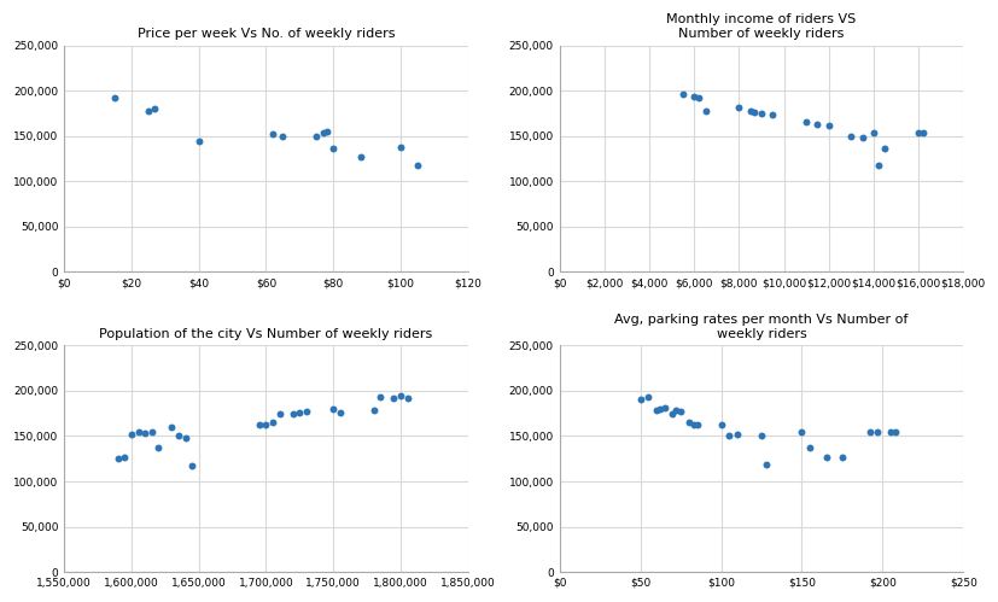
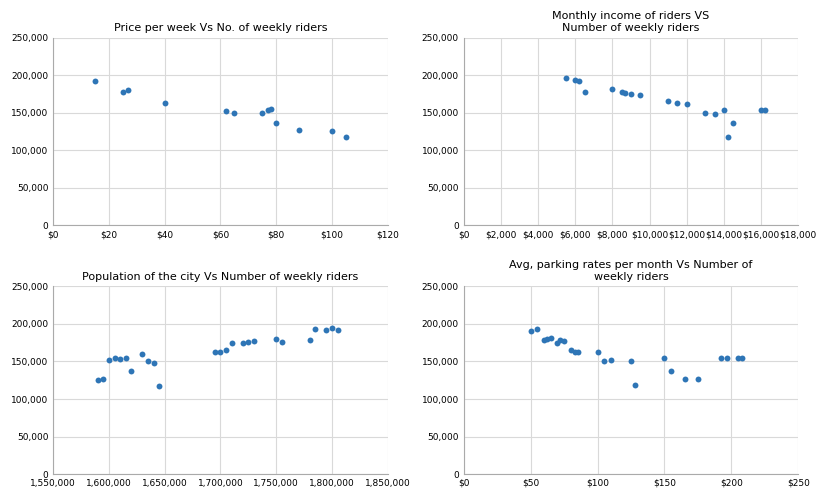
Price per week Vs No. of weekly riders/$40: 144,000 -> 163,000
Price per week Vs No. of weekly riders/$100: 138,000 -> 125,000
